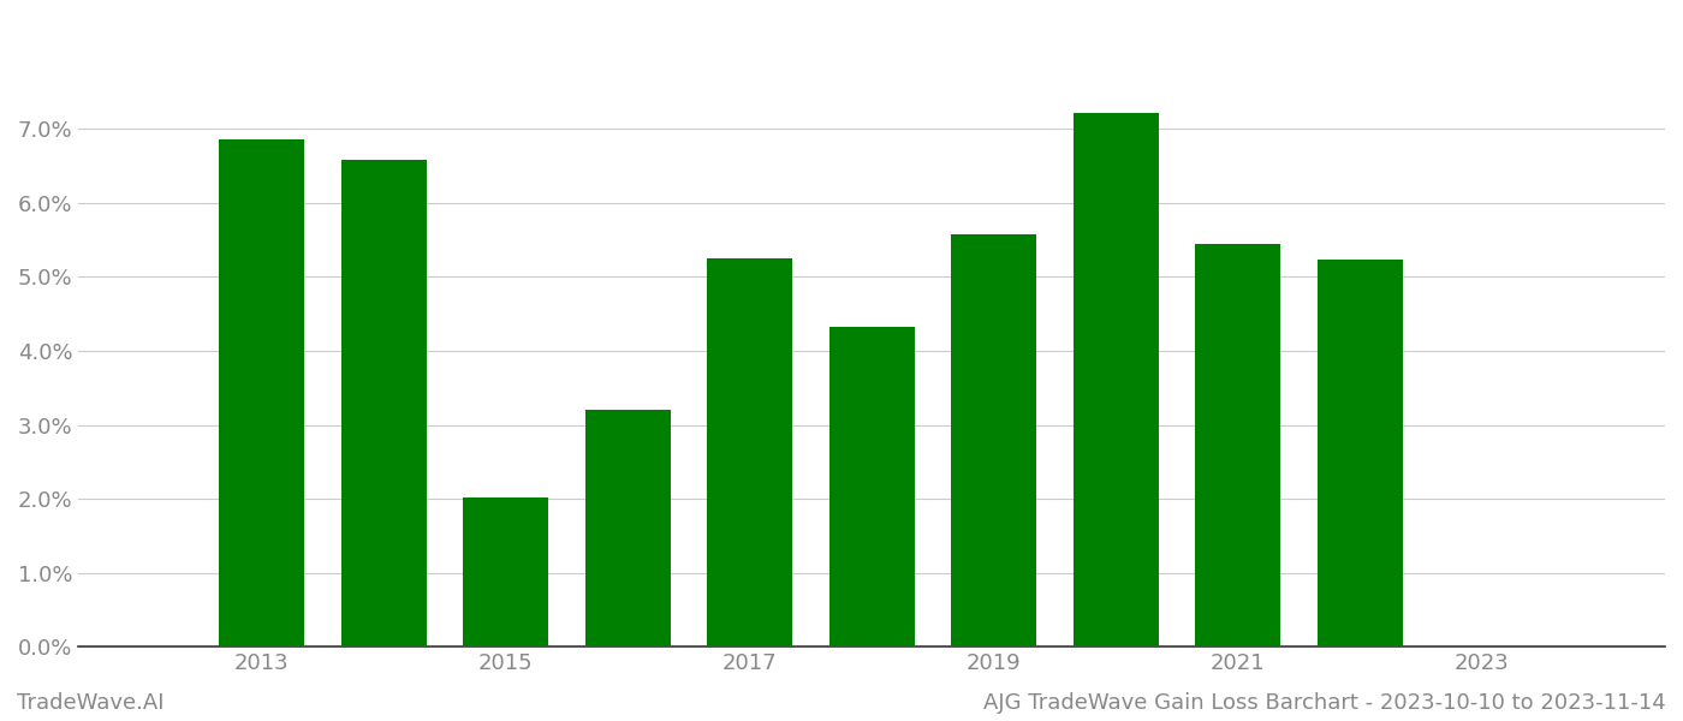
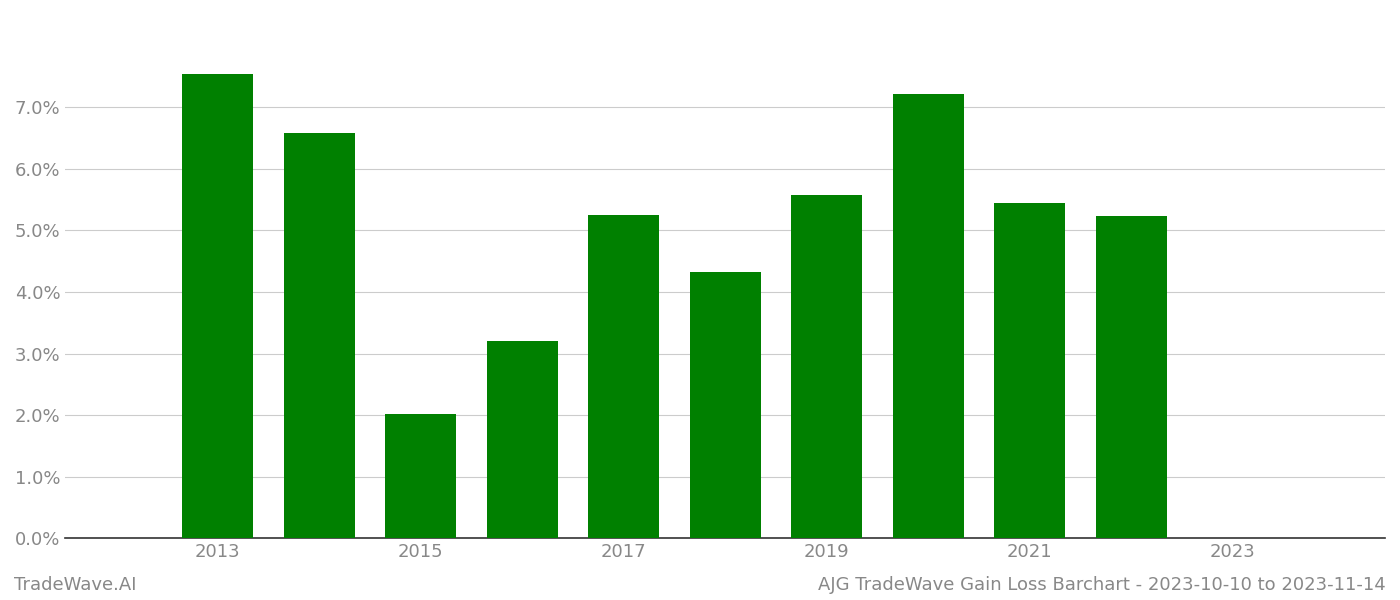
2013: 6.86% -> 7.54%
